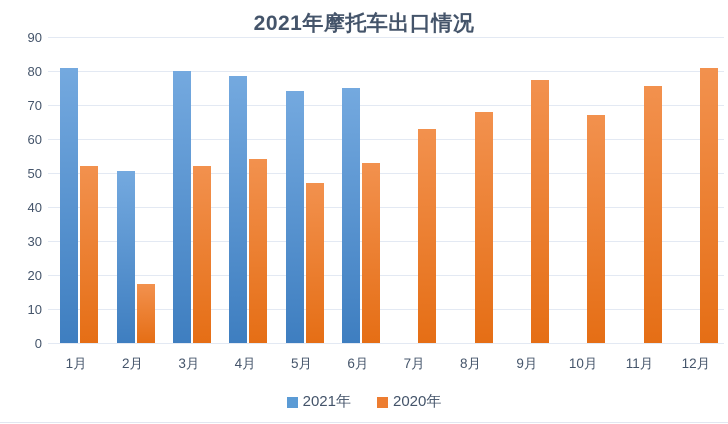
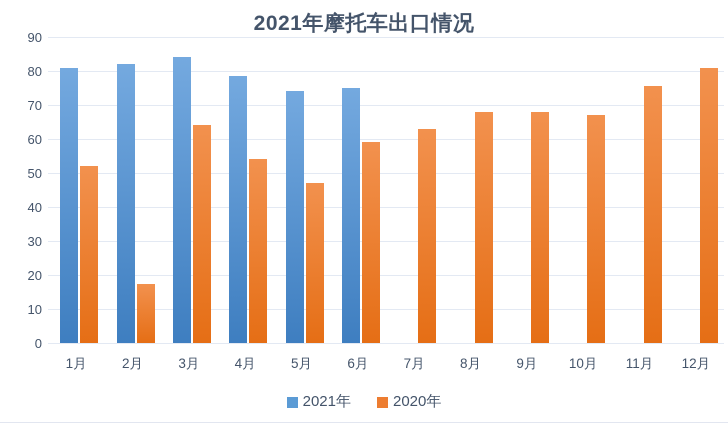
2021年/2月: 50 -> 82
2021年/3月: 80 -> 84
2020年/3月: 52 -> 64
2020年/6月: 53 -> 59
2020年/9月: 78 -> 68
